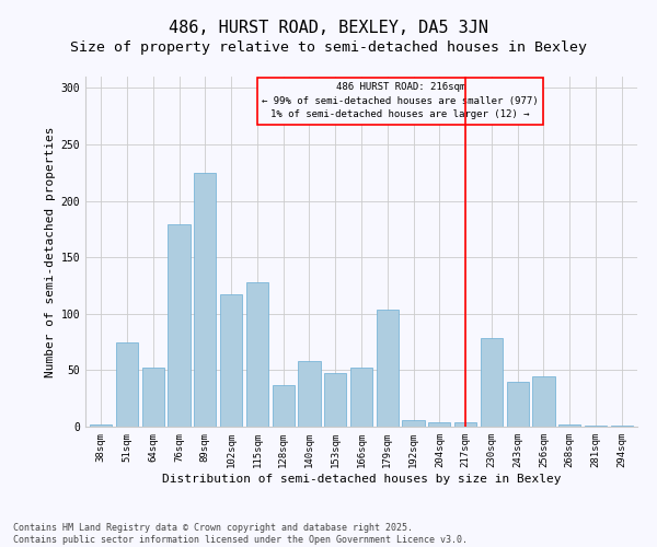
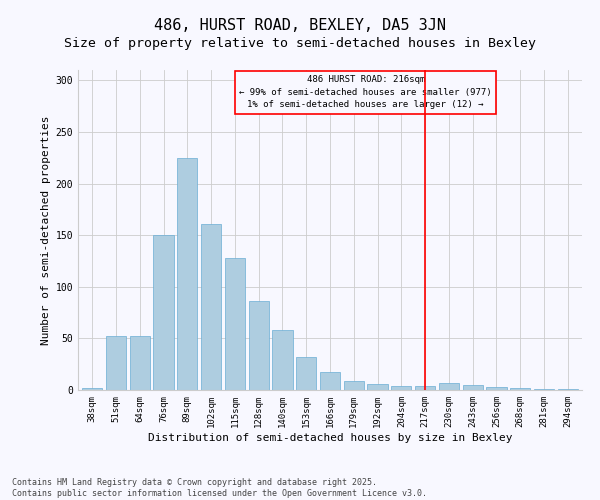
51sqm: 75 -> 52
76sqm: 179 -> 150
102sqm: 117 -> 161
128sqm: 37 -> 86
153sqm: 47 -> 32
166sqm: 52 -> 17
179sqm: 104 -> 9
230sqm: 78 -> 7
243sqm: 40 -> 5
256sqm: 45 -> 3
